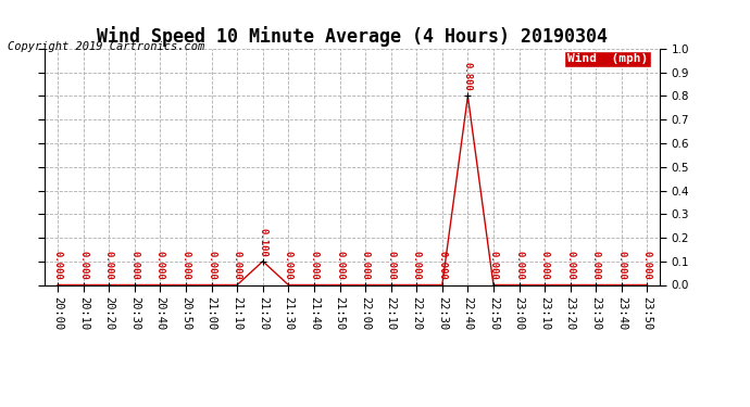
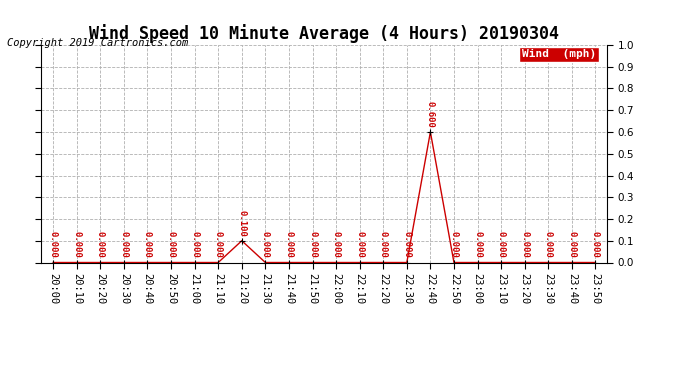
22:40: 0.800 -> 0.600
